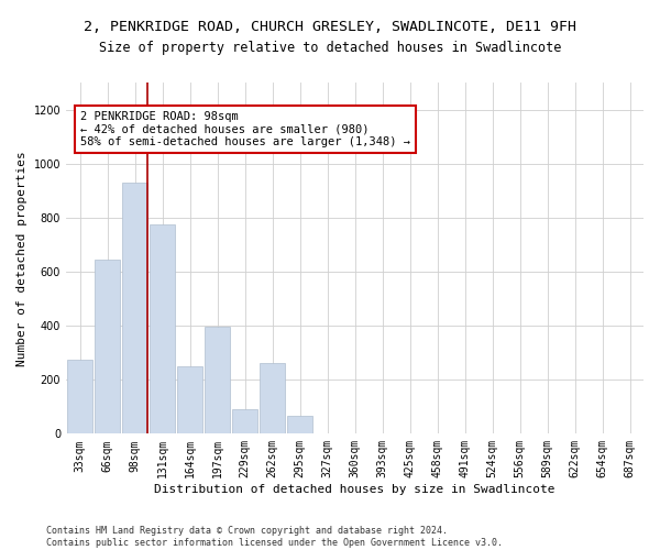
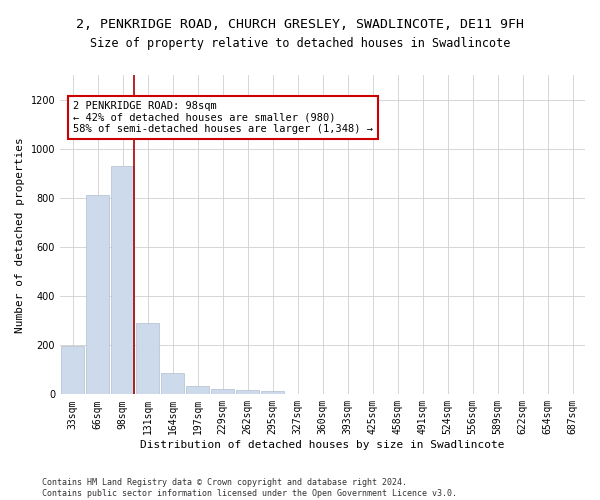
33sqm: 275 -> 195
66sqm: 645 -> 810
131sqm: 775 -> 290
164sqm: 250 -> 85
197sqm: 395 -> 35
229sqm: 90 -> 20
262sqm: 260 -> 18
295sqm: 65 -> 12
